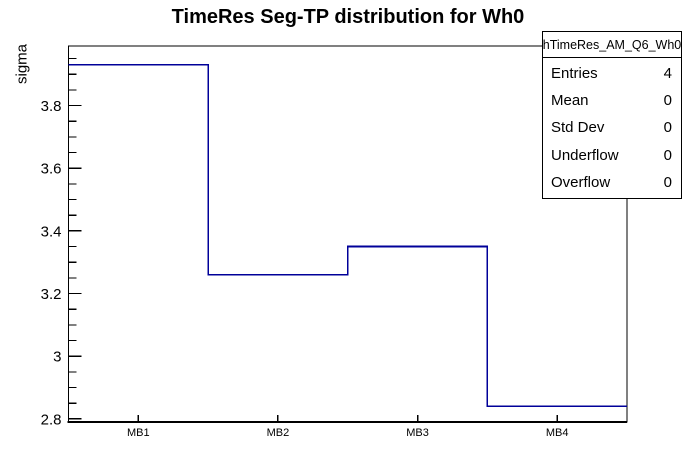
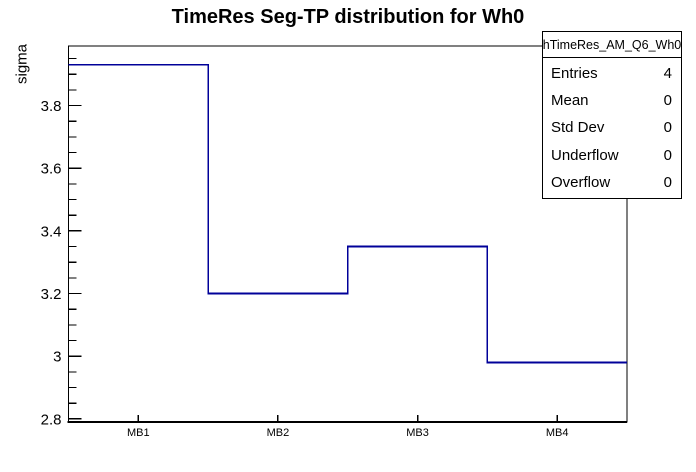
MB2: 3.26 -> 3.20
MB4: 2.84 -> 2.98
